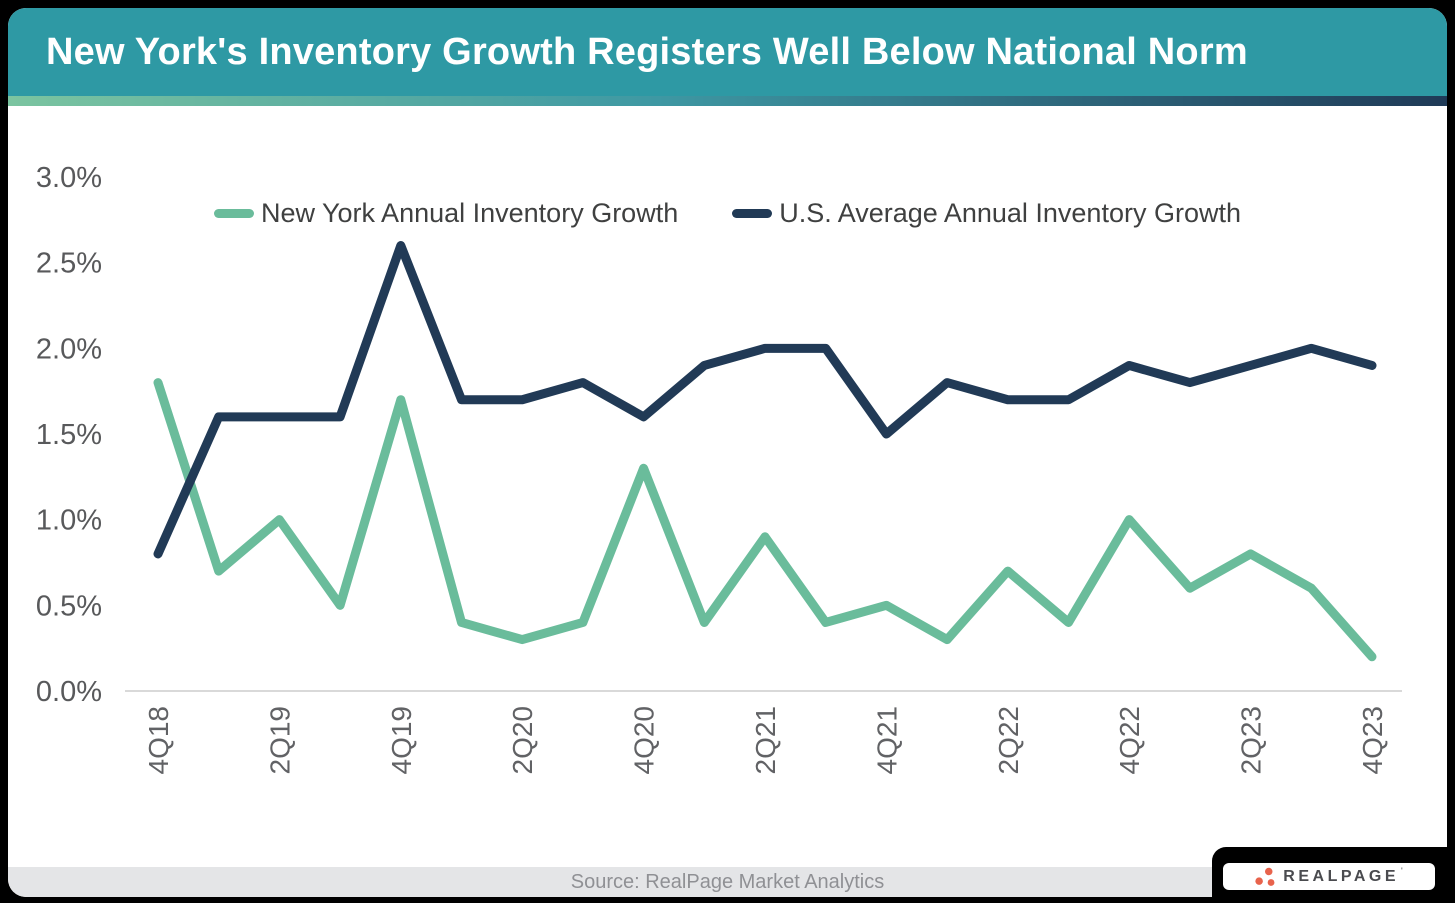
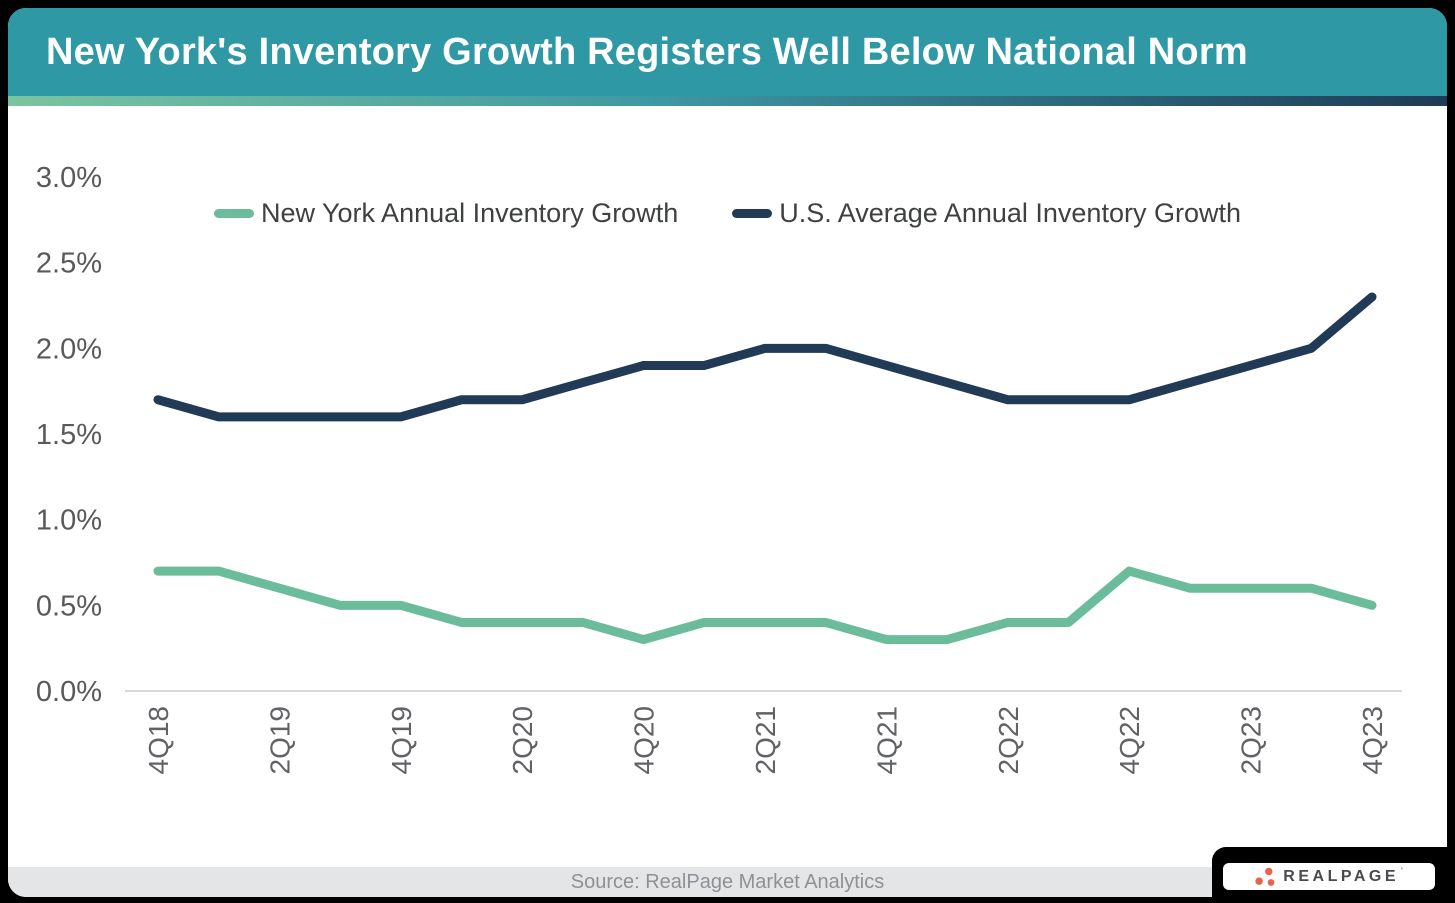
New York Annual Inventory Growth/4Q18: 1.8% -> 0.7%
U.S. Average Annual Inventory Growth/4Q18: 0.8% -> 1.7%
New York Annual Inventory Growth/2Q19: 1.0% -> 0.6%
New York Annual Inventory Growth/4Q19: 1.7% -> 0.5%
U.S. Average Annual Inventory Growth/4Q19: 2.6% -> 1.6%
New York Annual Inventory Growth/2Q20: 0.3% -> 0.4%
New York Annual Inventory Growth/4Q20: 1.3% -> 0.3%
U.S. Average Annual Inventory Growth/4Q20: 1.6% -> 1.9%
New York Annual Inventory Growth/2Q21: 0.9% -> 0.4%
New York Annual Inventory Growth/4Q21: 0.5% -> 0.3%
U.S. Average Annual Inventory Growth/4Q21: 1.5% -> 1.9%
New York Annual Inventory Growth/2Q22: 0.7% -> 0.4%
New York Annual Inventory Growth/4Q22: 1.0% -> 0.7%
U.S. Average Annual Inventory Growth/4Q22: 1.9% -> 1.7%
New York Annual Inventory Growth/2Q23: 0.8% -> 0.6%
New York Annual Inventory Growth/4Q23: 0.2% -> 0.5%
U.S. Average Annual Inventory Growth/4Q23: 1.9% -> 2.3%
